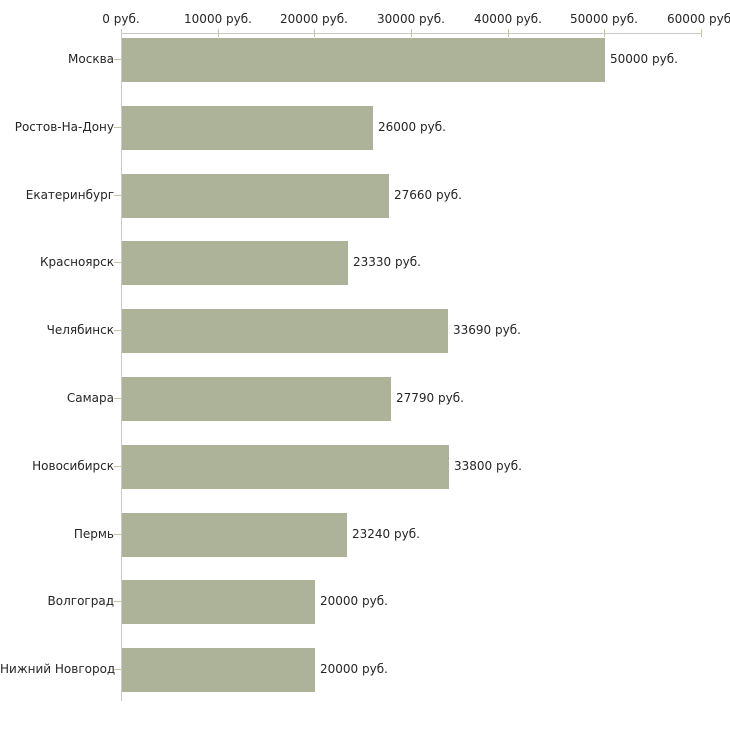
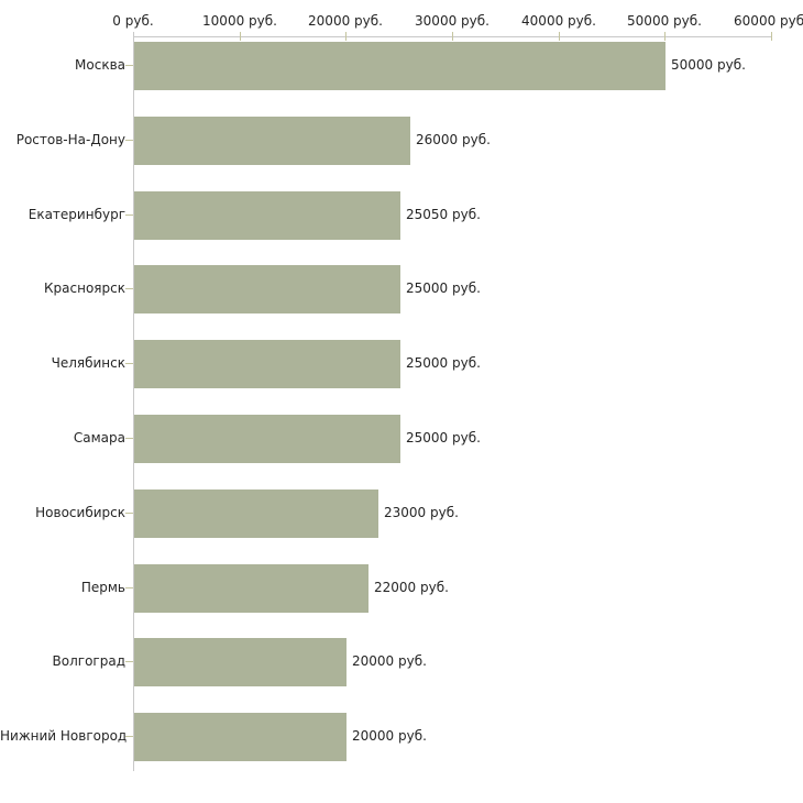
Екатеринбург: 27660 -> 25050
Красноярск: 23330 -> 25000
Челябинск: 33690 -> 25000
Самара: 27790 -> 25000
Новосибирск: 33800 -> 23000
Пермь: 23240 -> 22000
